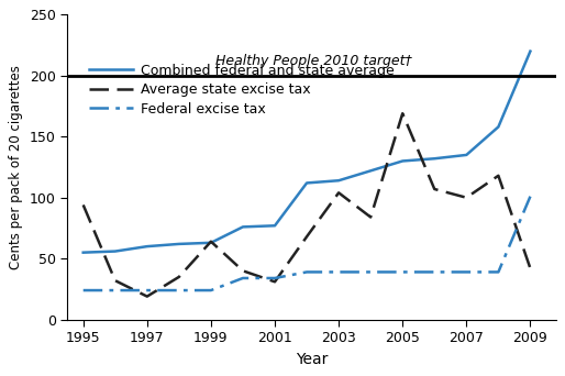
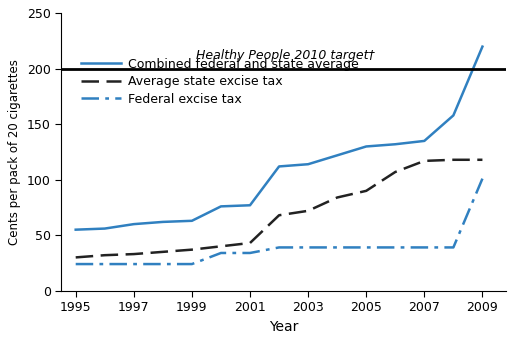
Average state excise tax/1995: 94 -> 30
Average state excise tax/1997: 19 -> 33
Average state excise tax/1999: 64 -> 37
Average state excise tax/2001: 31 -> 43
Average state excise tax/2003: 104 -> 72
Average state excise tax/2005: 169 -> 90
Average state excise tax/2007: 100 -> 117
Average state excise tax/2009: 42 -> 118
